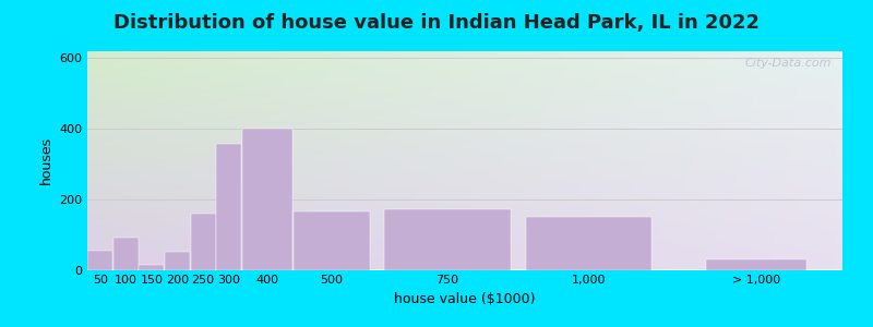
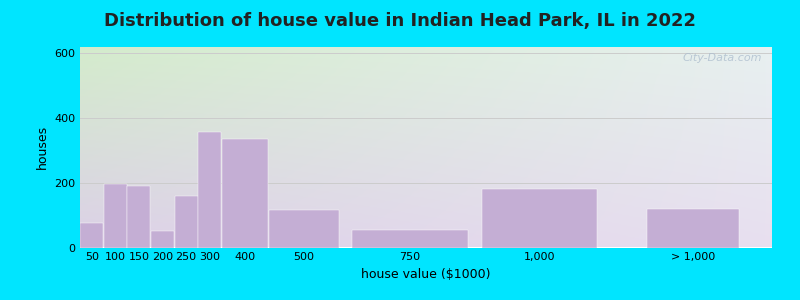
50: 55 -> 75
100: 90 -> 195
150: 15 -> 190
400: 400 -> 335
500: 165 -> 115
750: 170 -> 55
1,000: 150 -> 180
> 1,000: 30 -> 120
